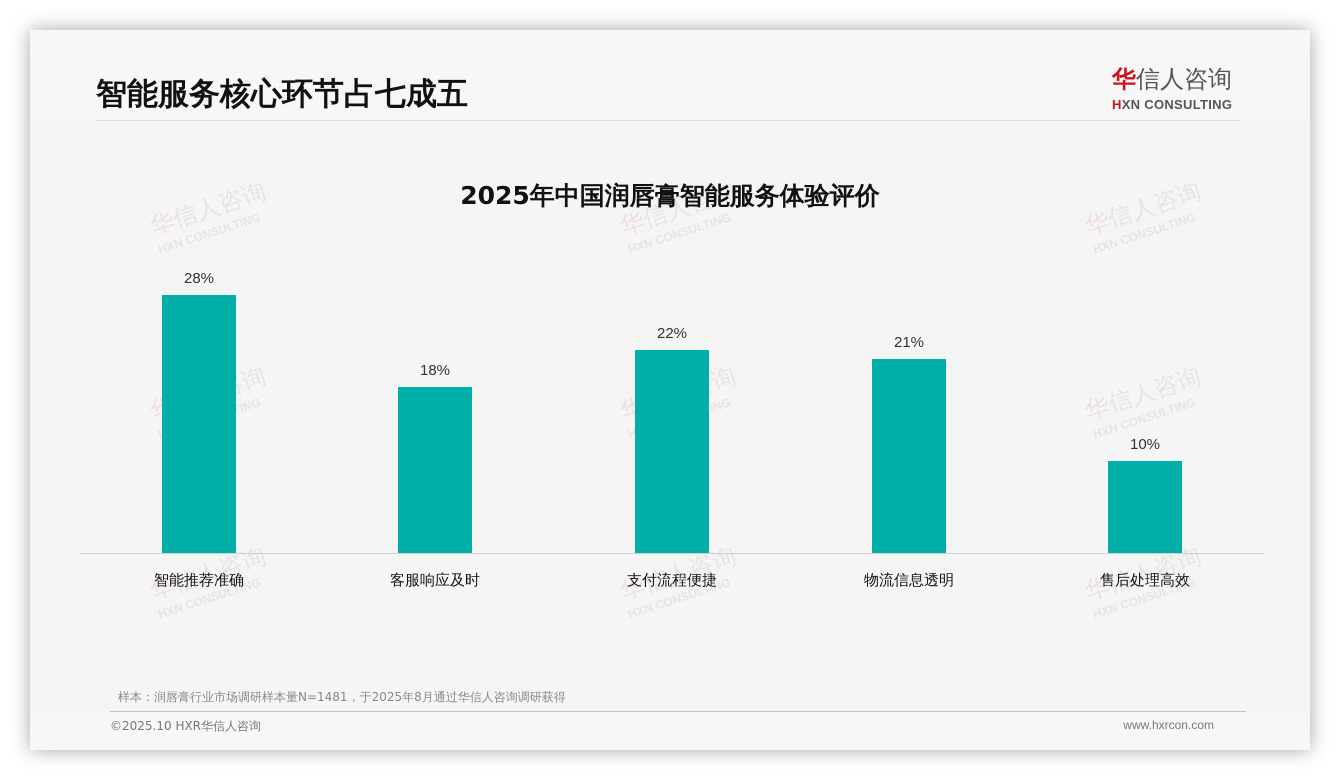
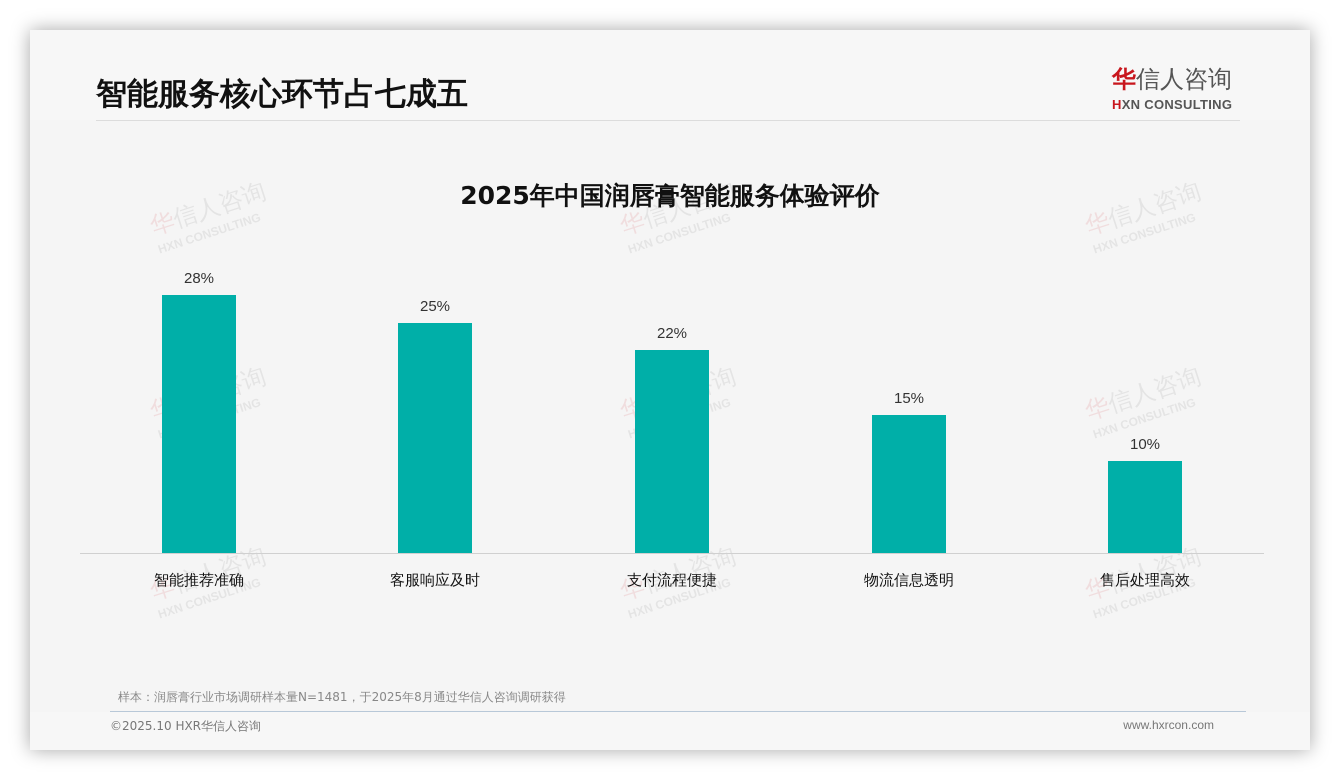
客服响应及时: 18% -> 25%
物流信息透明: 21% -> 15%
